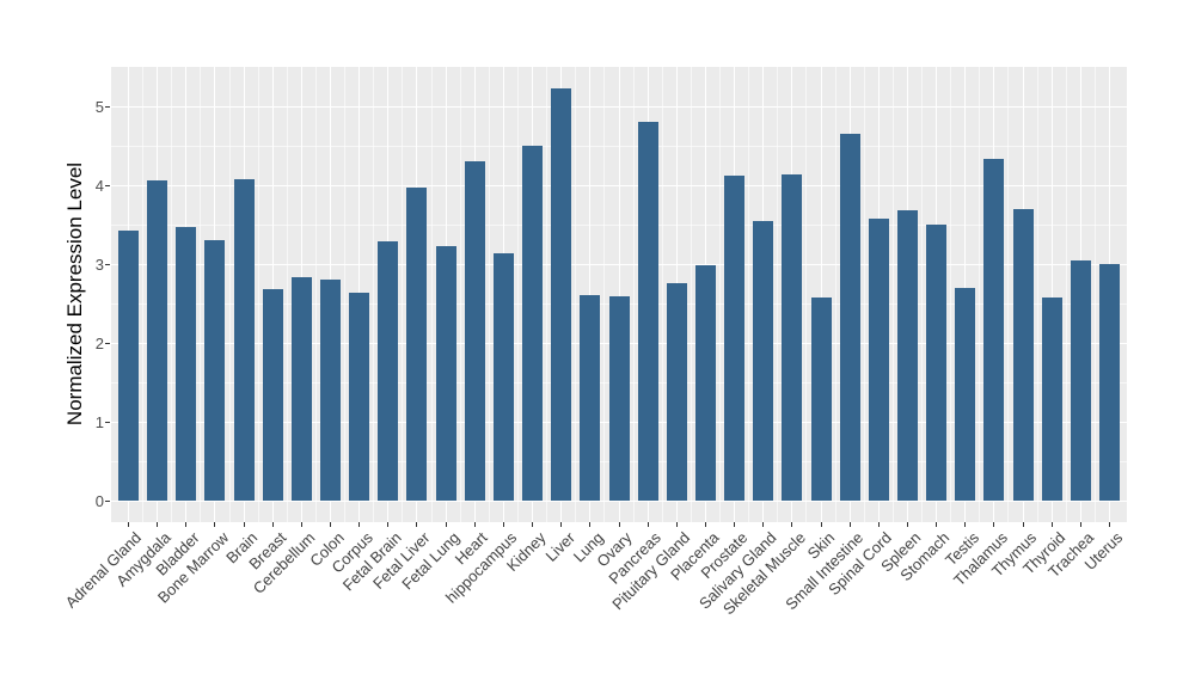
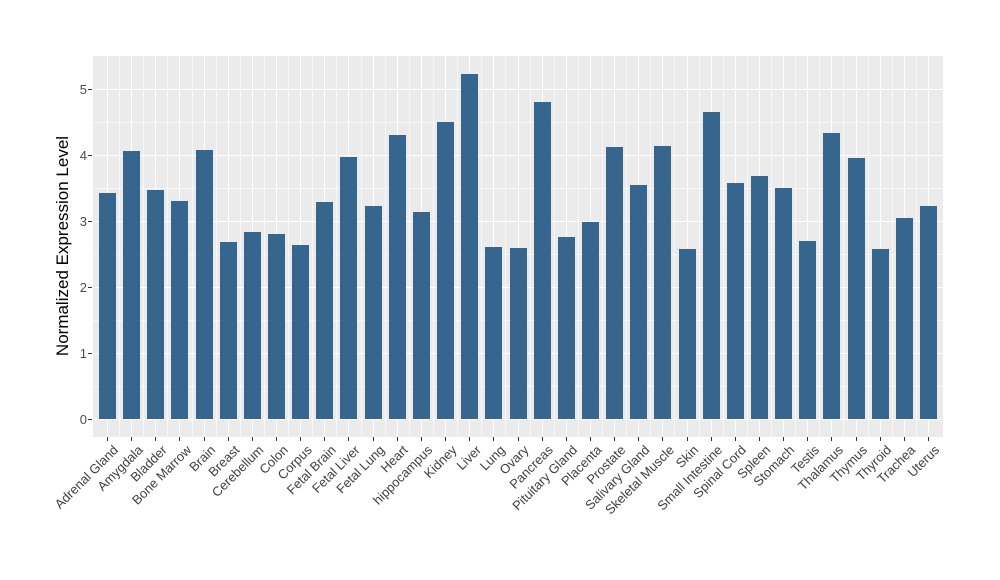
Thymus: 3.7 -> 4.0
Uterus: 3.0 -> 3.2
